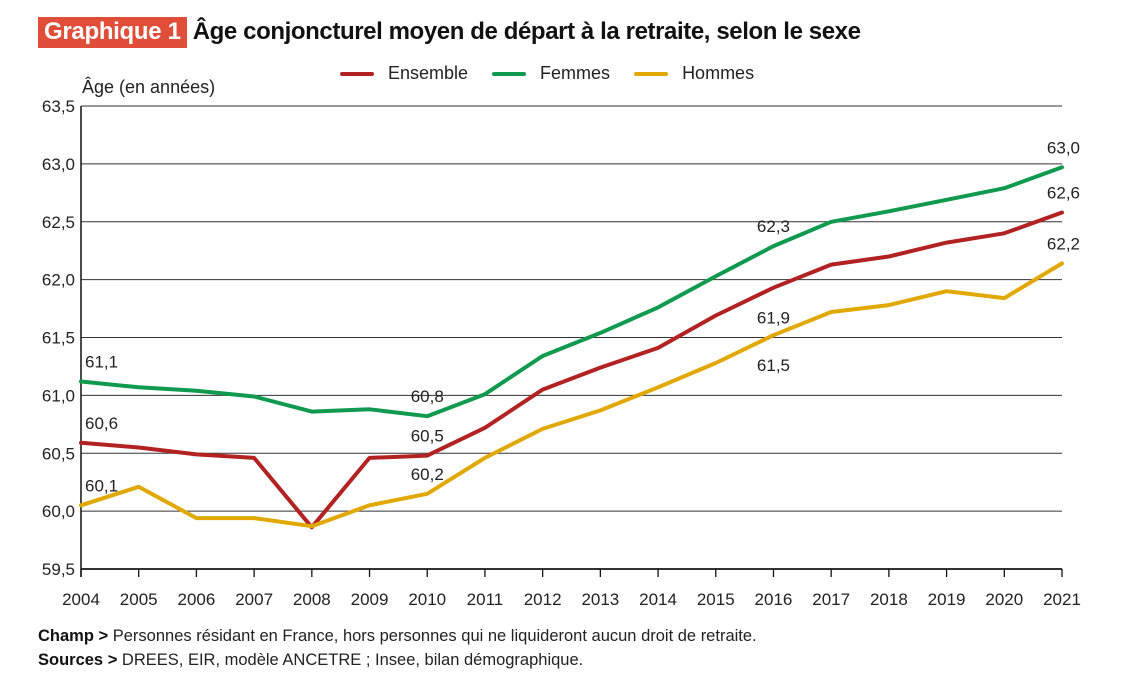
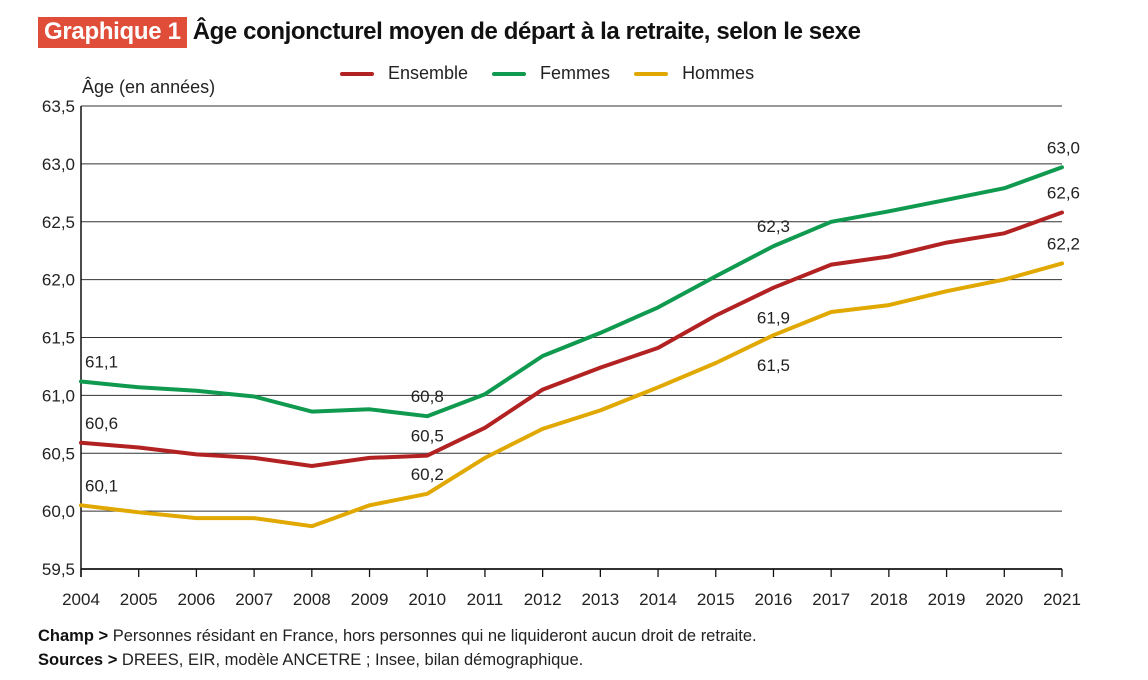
Hommes/2005: 60,21 -> 59,99
Ensemble/2008: 59,86 -> 60,39
Hommes/2020: 61,84 -> 62,00
